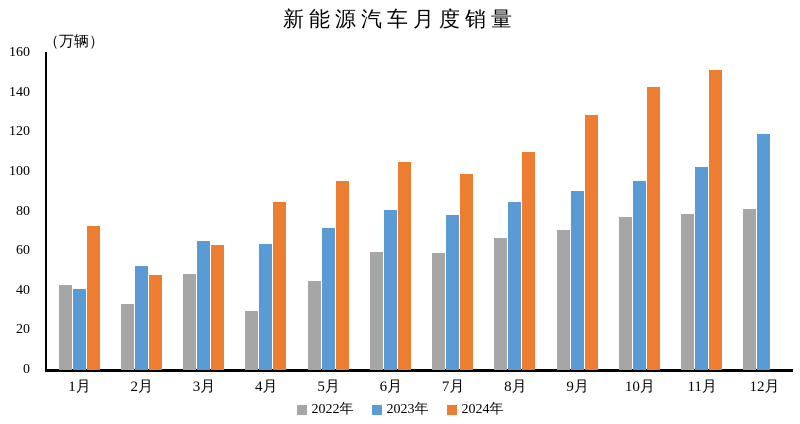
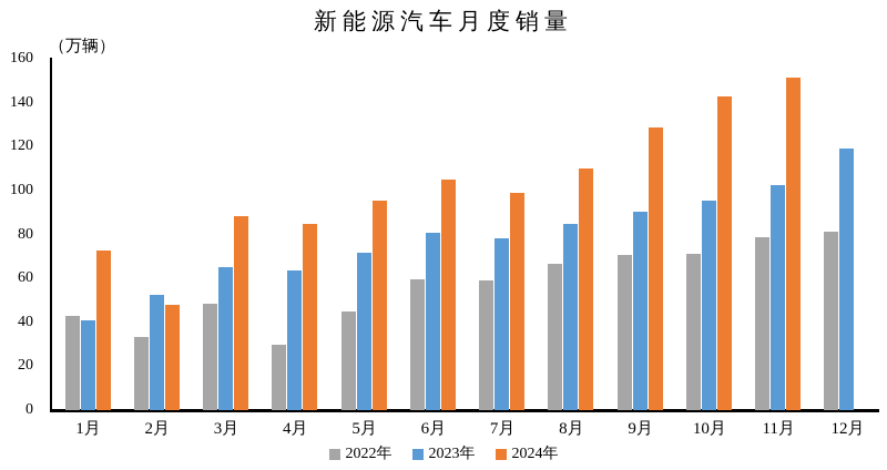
2024年/3月: 63 -> 88
2022年/10月: 77 -> 71
